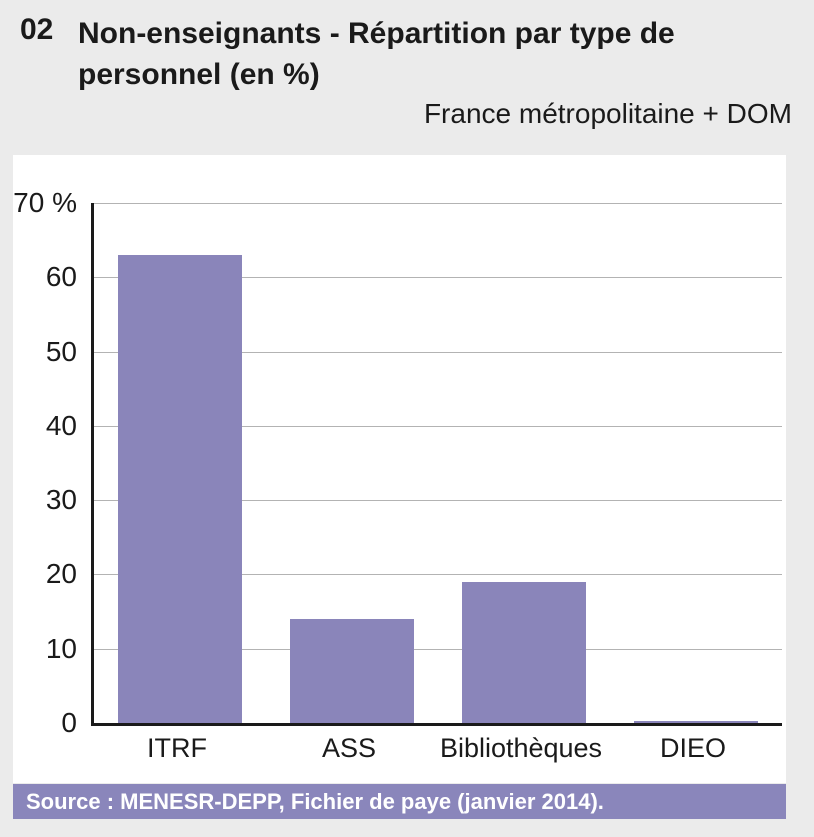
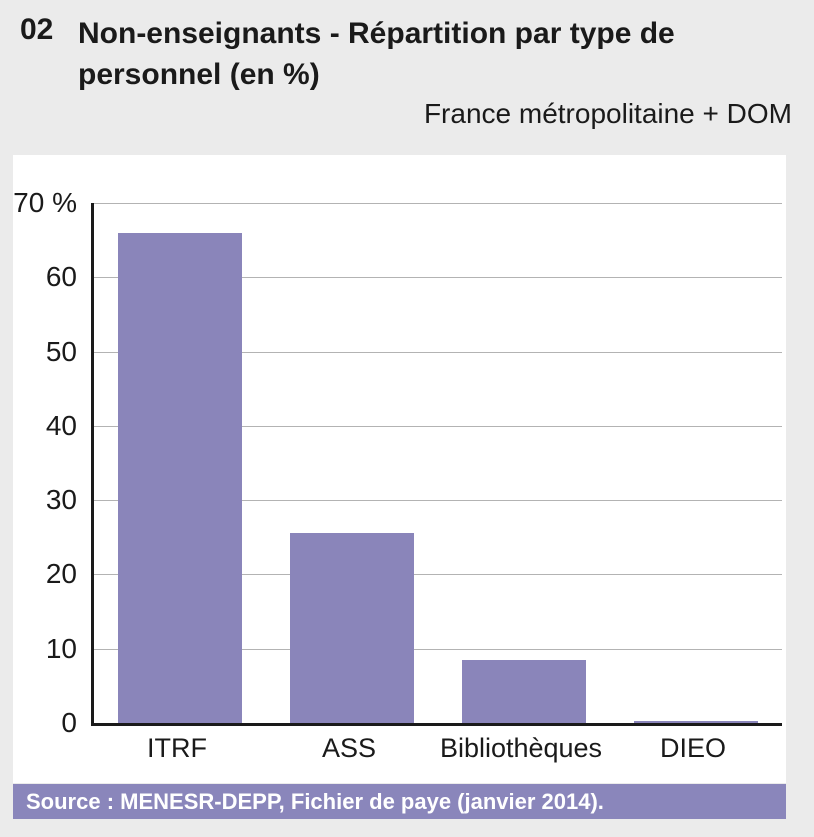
ITRF: 63% -> 66%
ASS: 14% -> 26%
Bibliothèques: 19% -> 8%
